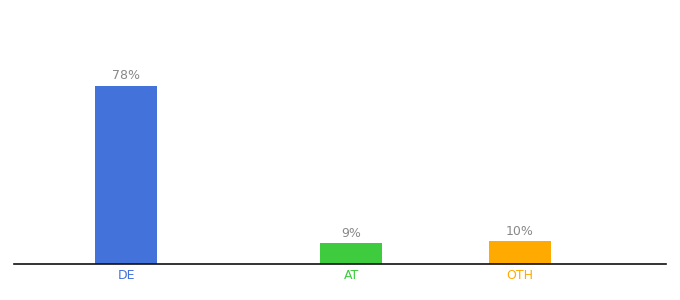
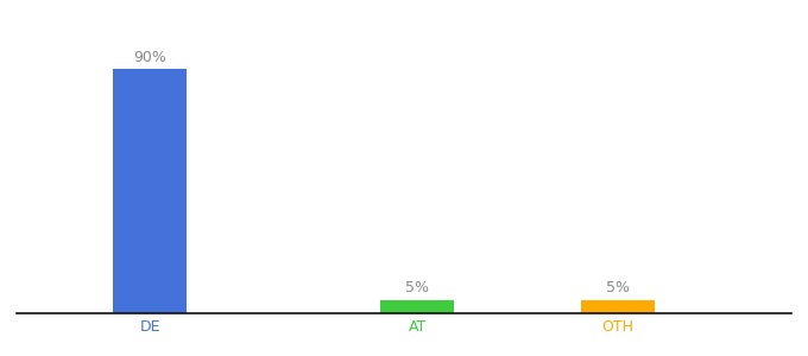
DE: 78% -> 90%
AT: 9% -> 5%
OTH: 10% -> 5%
